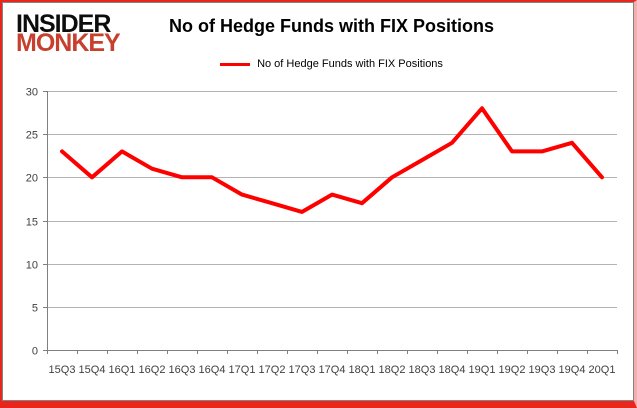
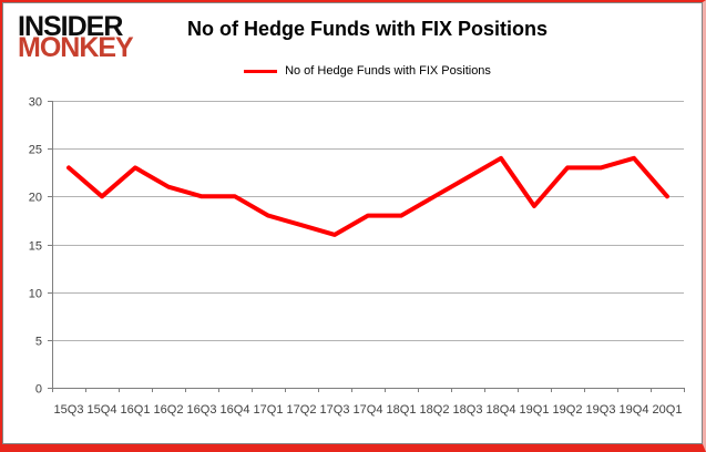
18Q1: 17 -> 18
19Q1: 28 -> 19
